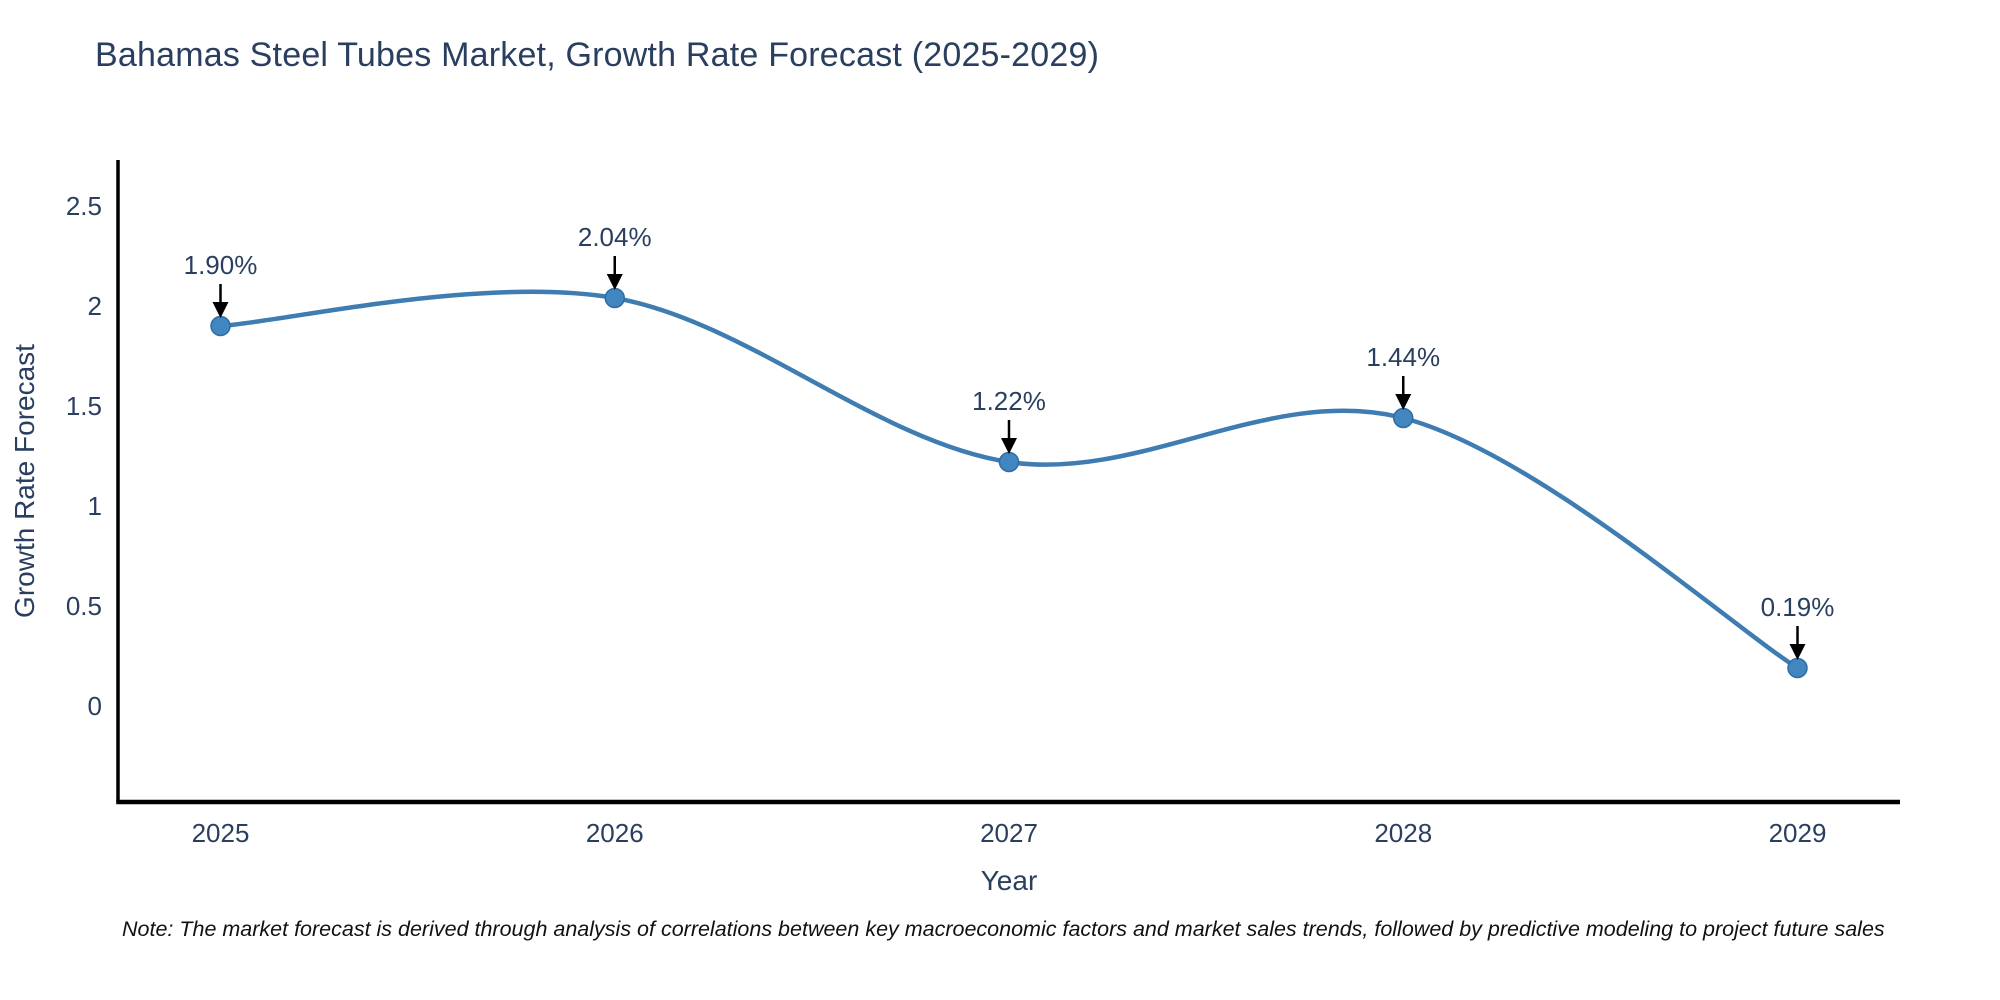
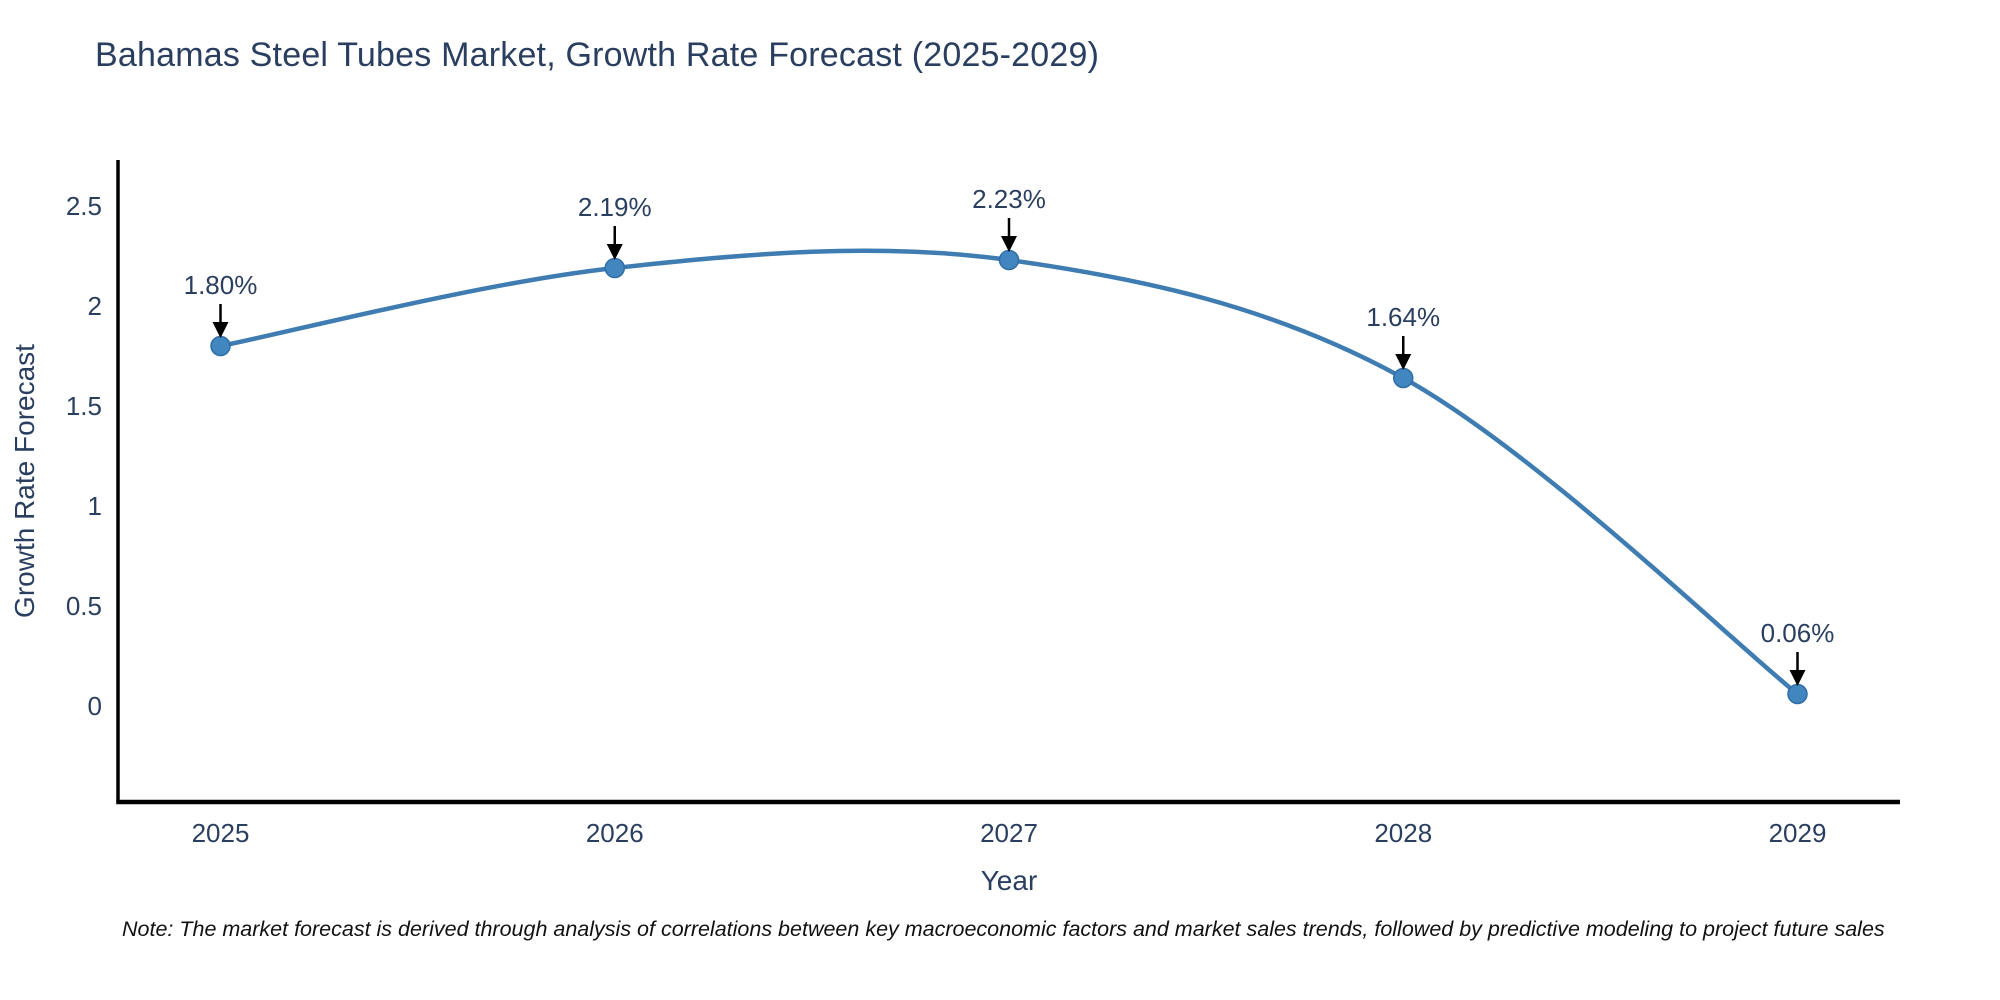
2025: 1.90% -> 1.80%
2026: 2.04% -> 2.19%
2027: 1.22% -> 2.23%
2028: 1.44% -> 1.64%
2029: 0.19% -> 0.06%
